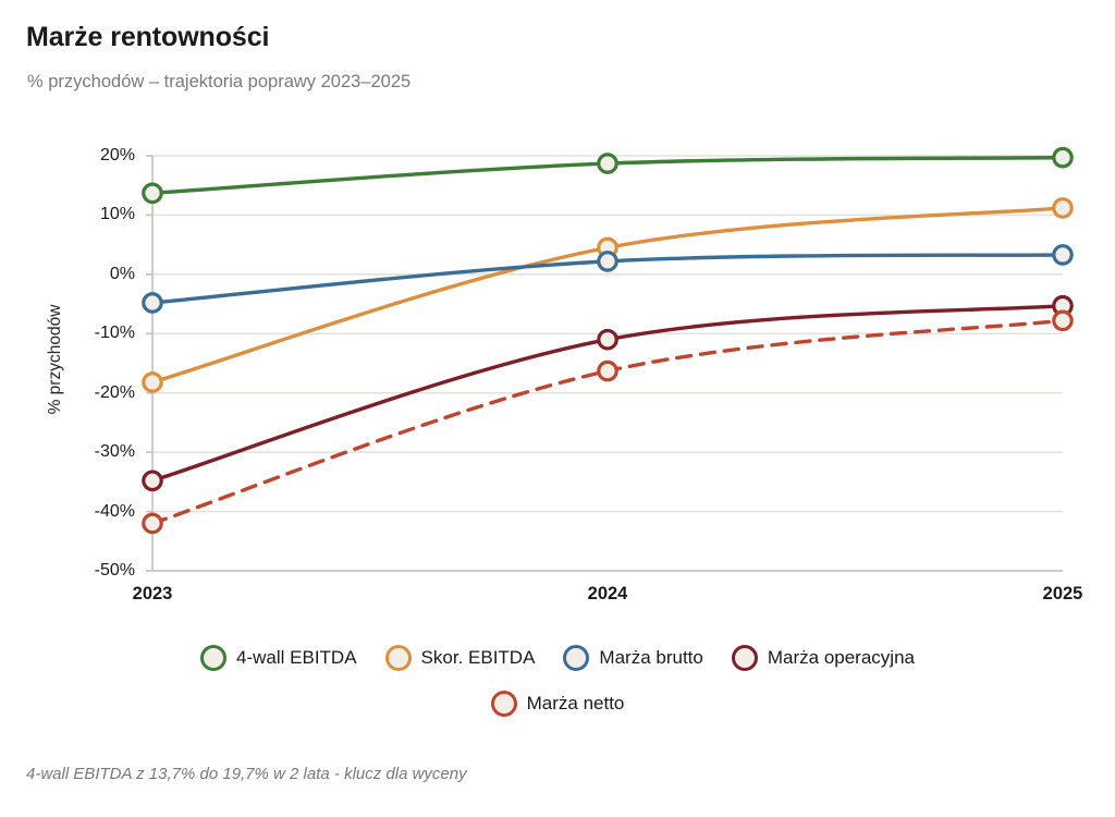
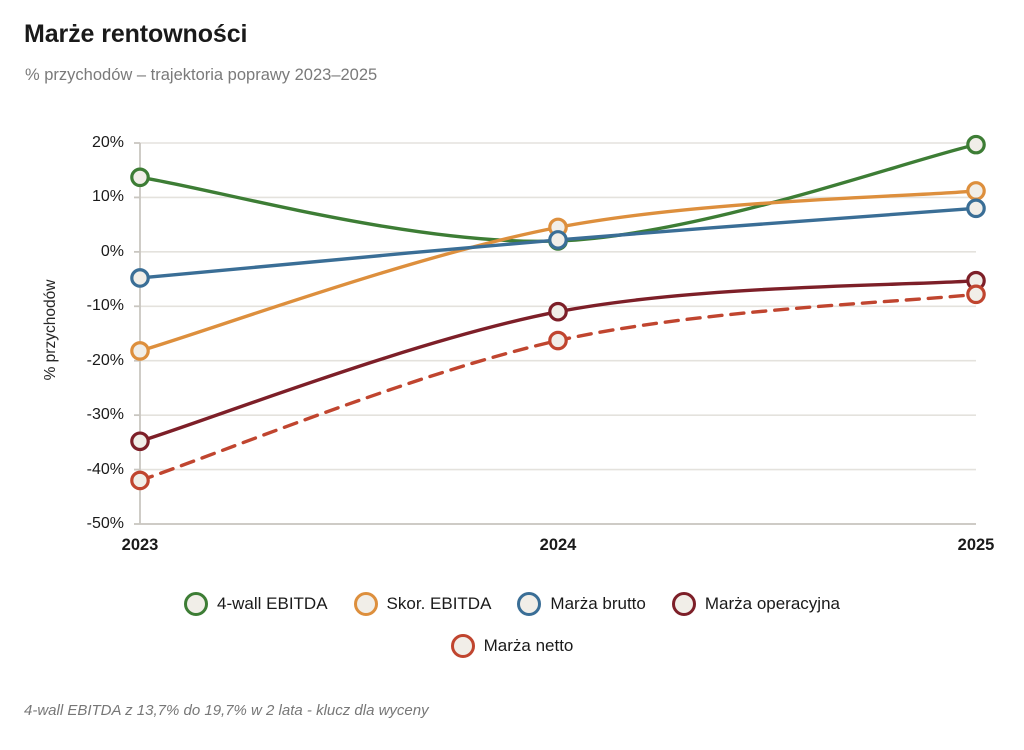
4-wall EBITDA/2024: 19% -> 2%
Marża brutto/2025: 3% -> 8%
